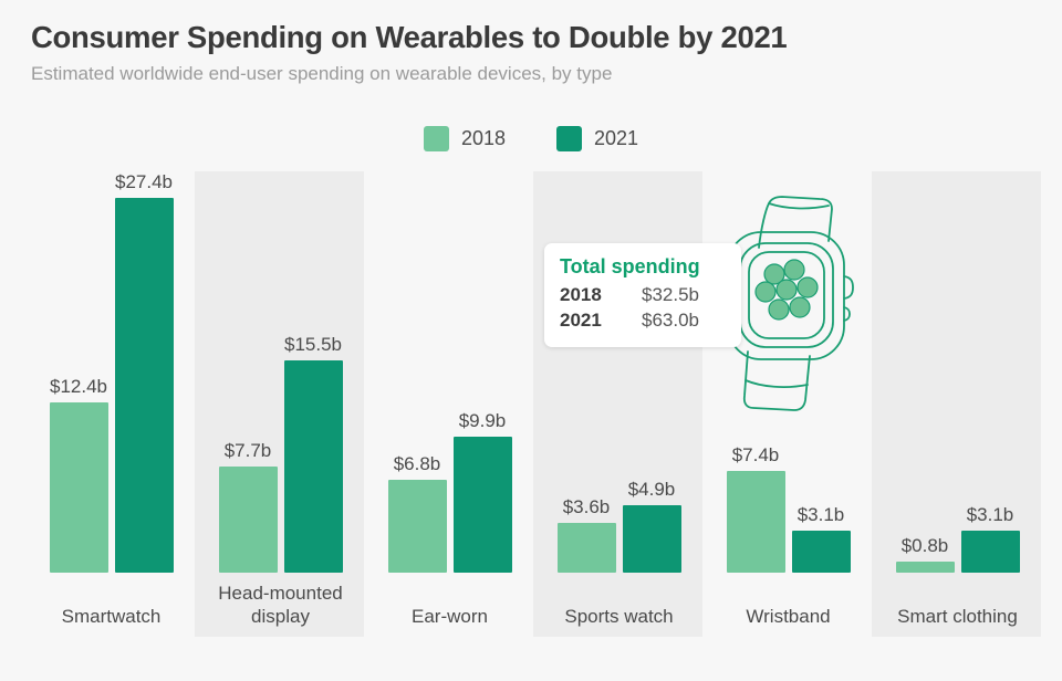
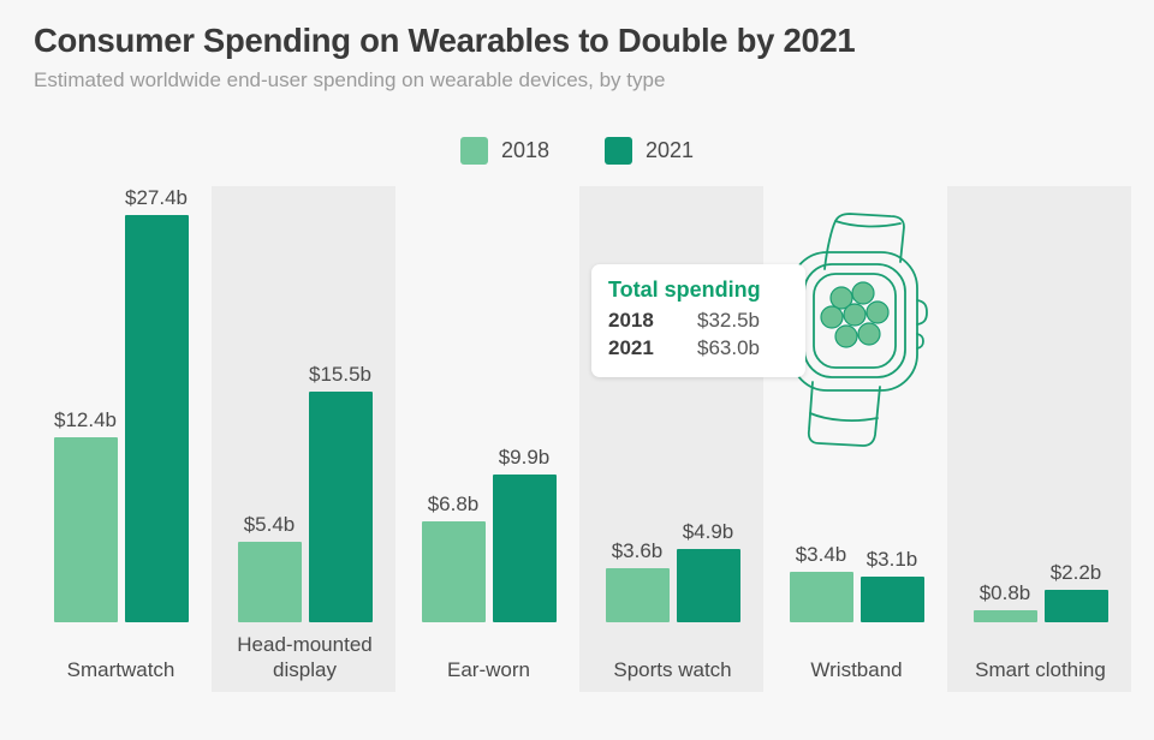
2018/Head-mounted display: $7.7b -> $5.4b
2018/Wristband: $7.4b -> $3.4b
2021/Smart clothing: $3.1b -> $2.2b
